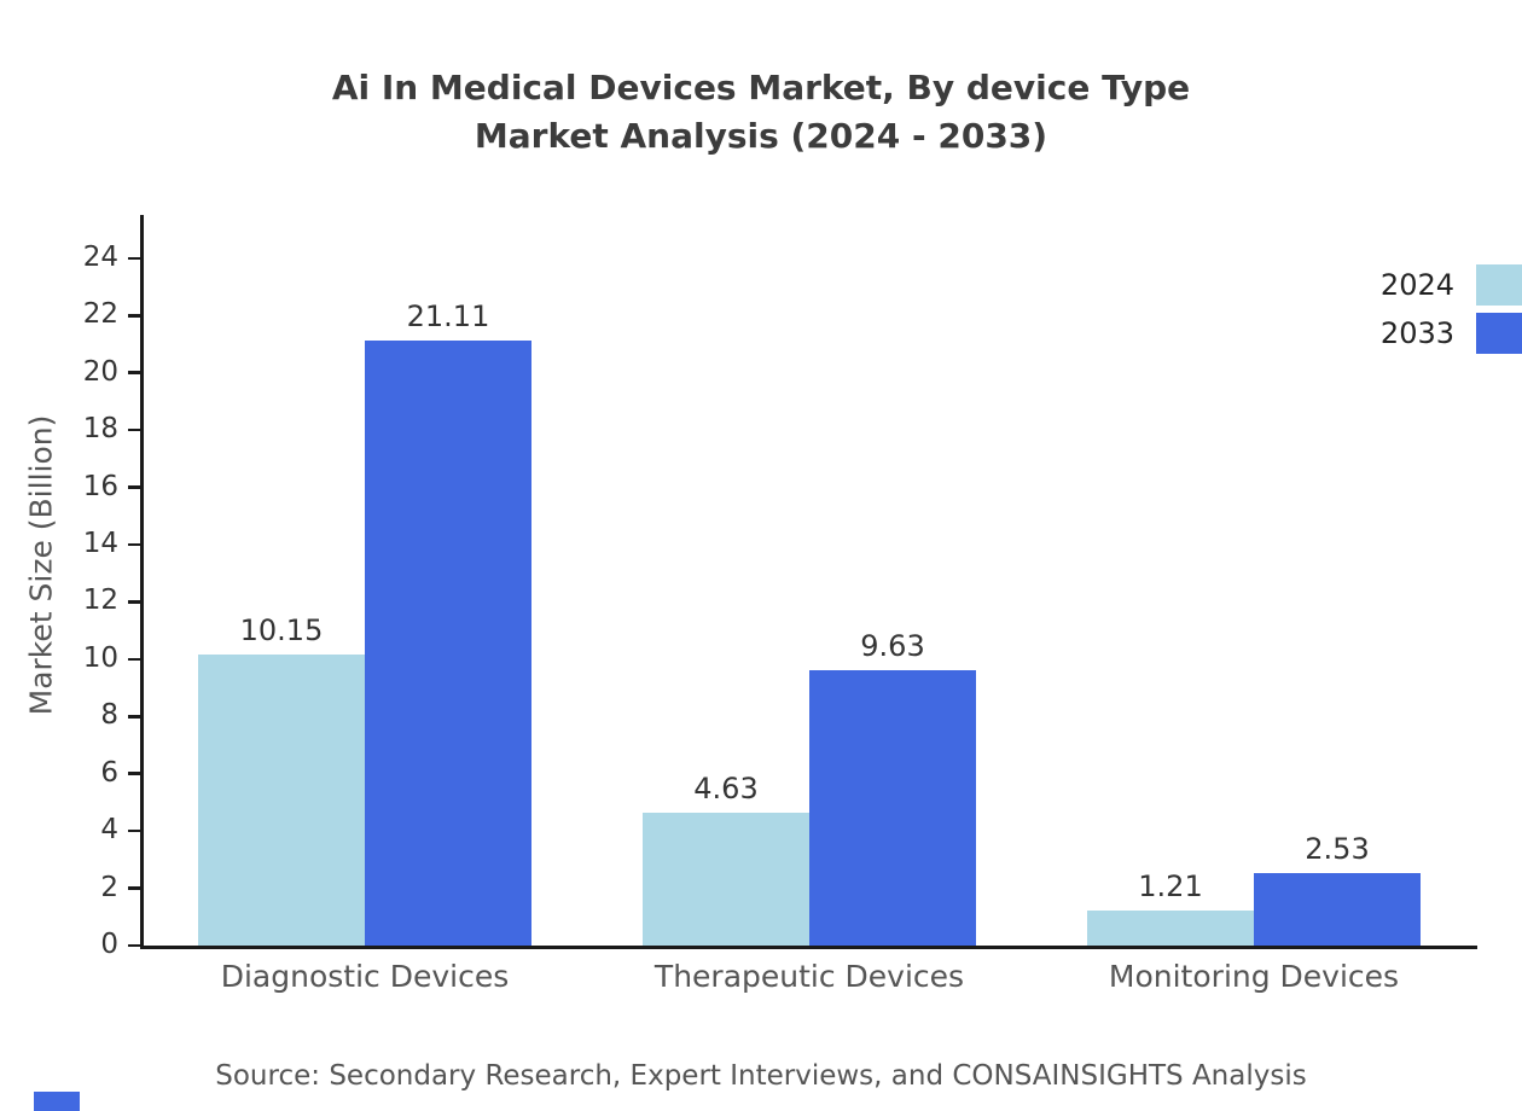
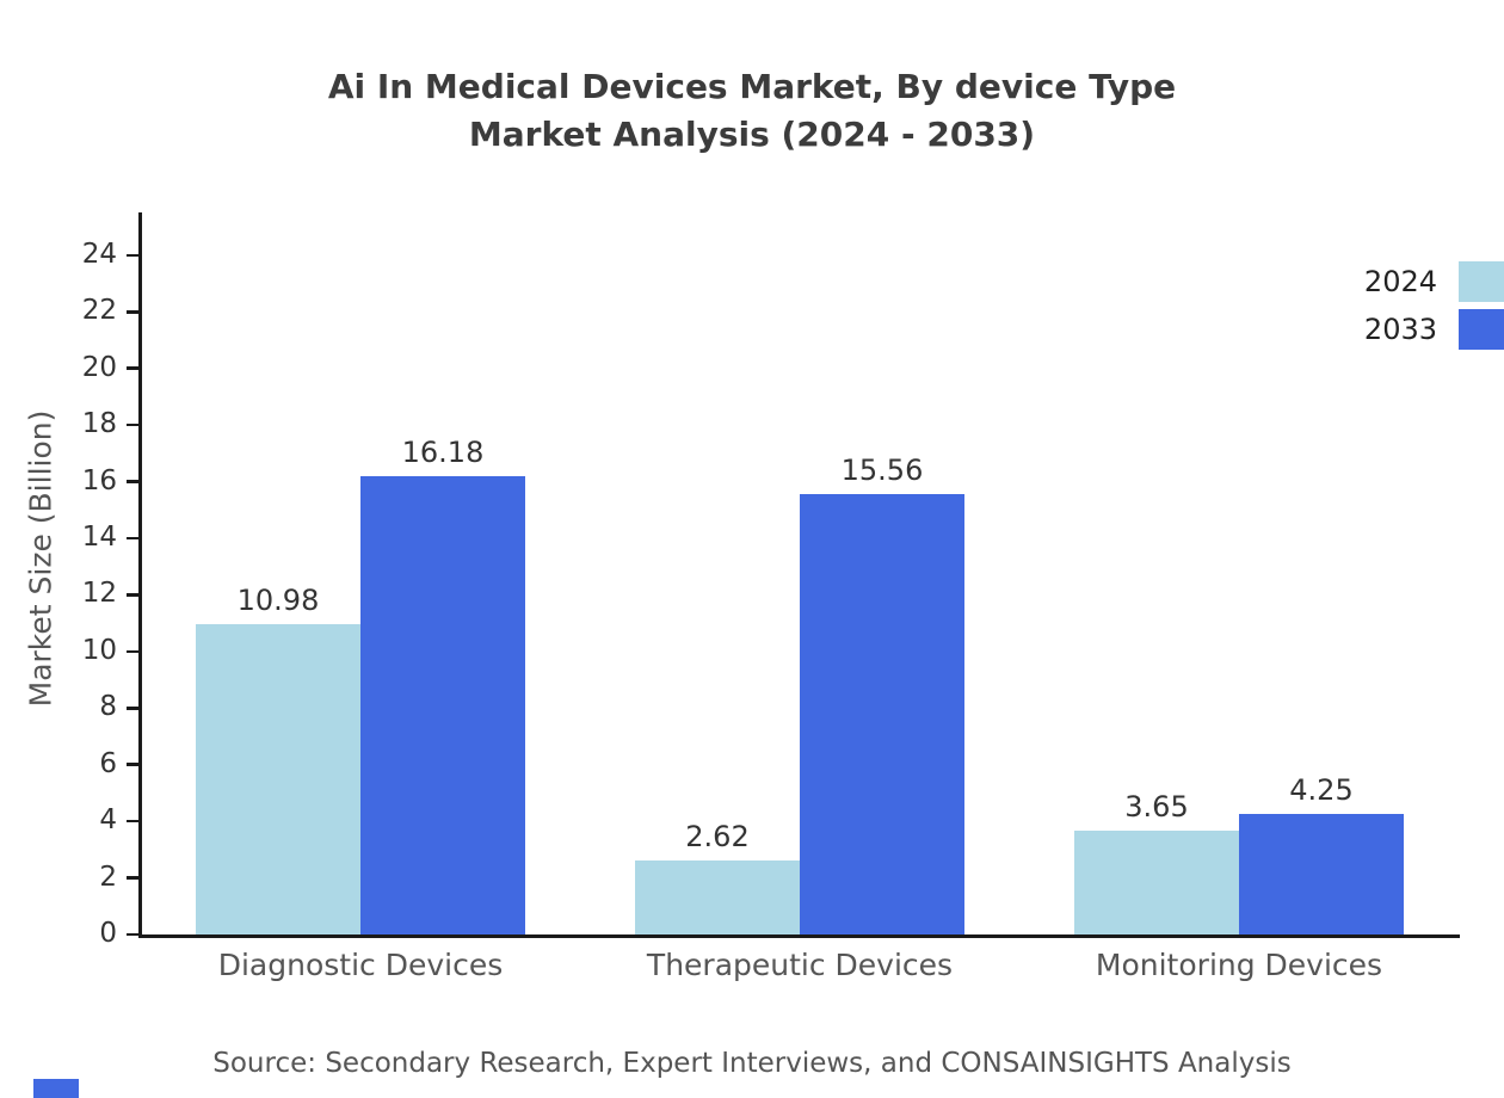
2024/Diagnostic Devices: 10.15 -> 10.98
2033/Diagnostic Devices: 21.11 -> 16.18
2024/Therapeutic Devices: 4.63 -> 2.62
2033/Therapeutic Devices: 9.63 -> 15.56
2024/Monitoring Devices: 1.21 -> 3.65
2033/Monitoring Devices: 2.53 -> 4.25
